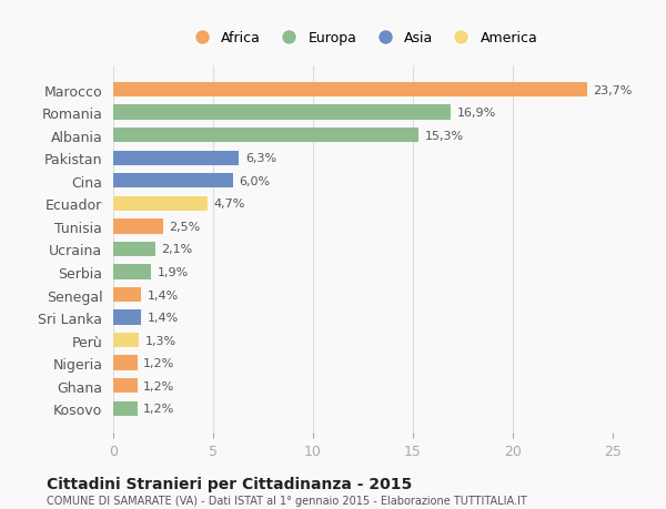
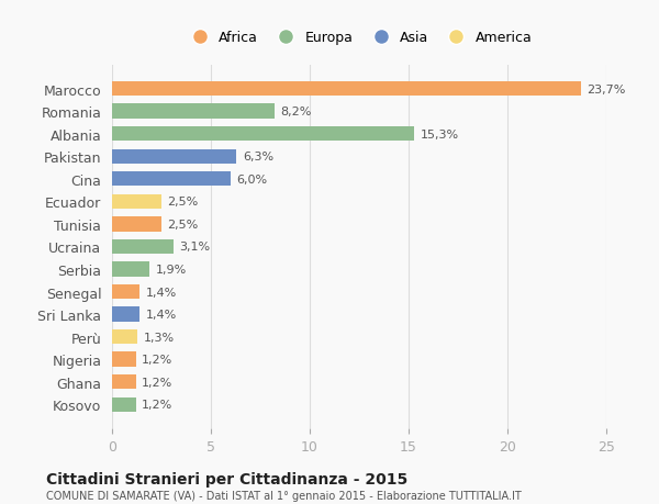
Romania: 16,9% -> 8,2%
Ecuador: 4,7% -> 2,5%
Ucraina: 2,1% -> 3,1%
